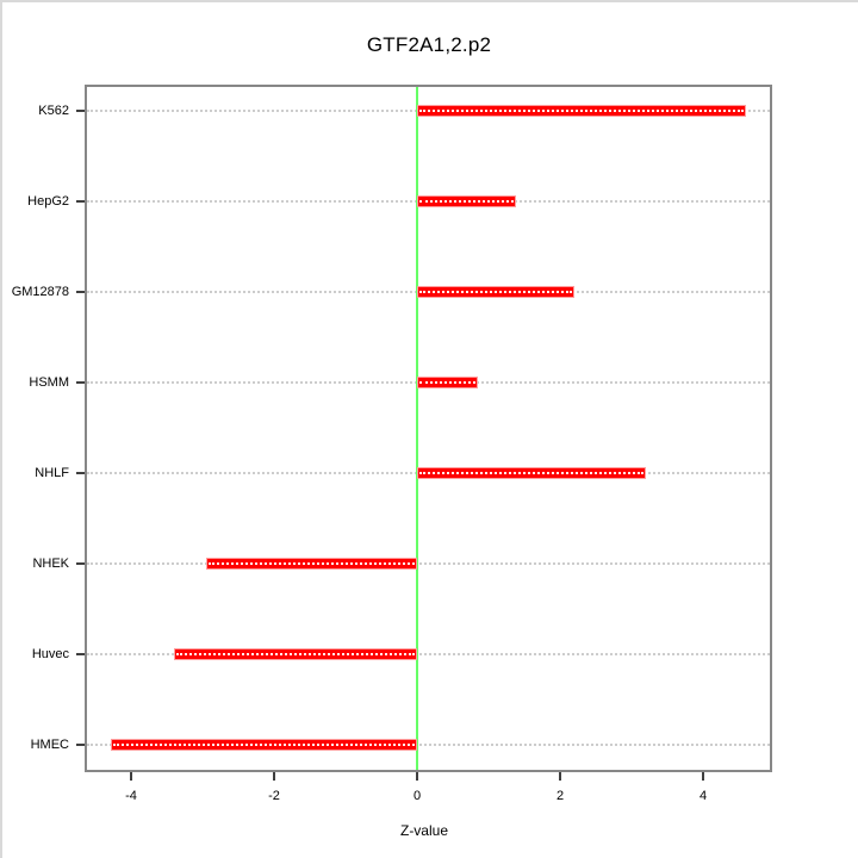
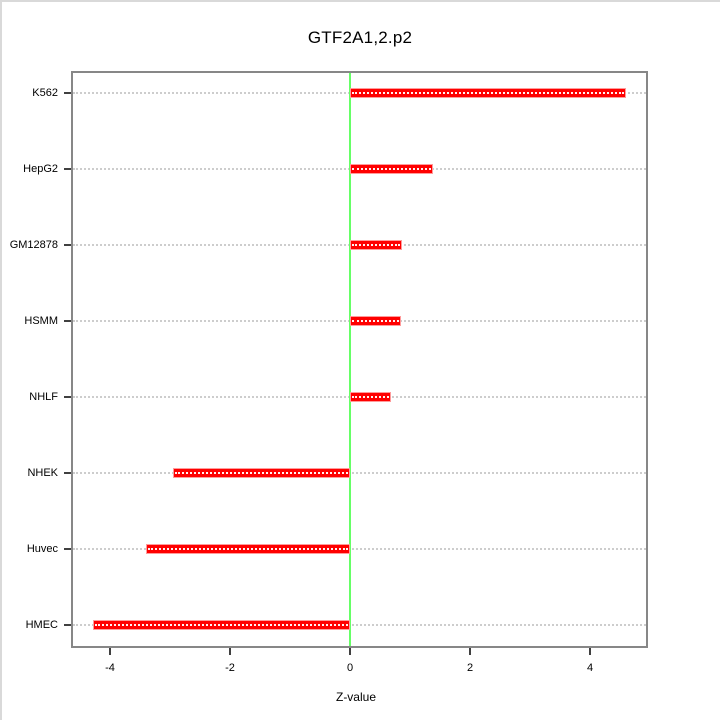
GM12878: 2.2 -> 0.9
NHLF: 3.2 -> 0.7
